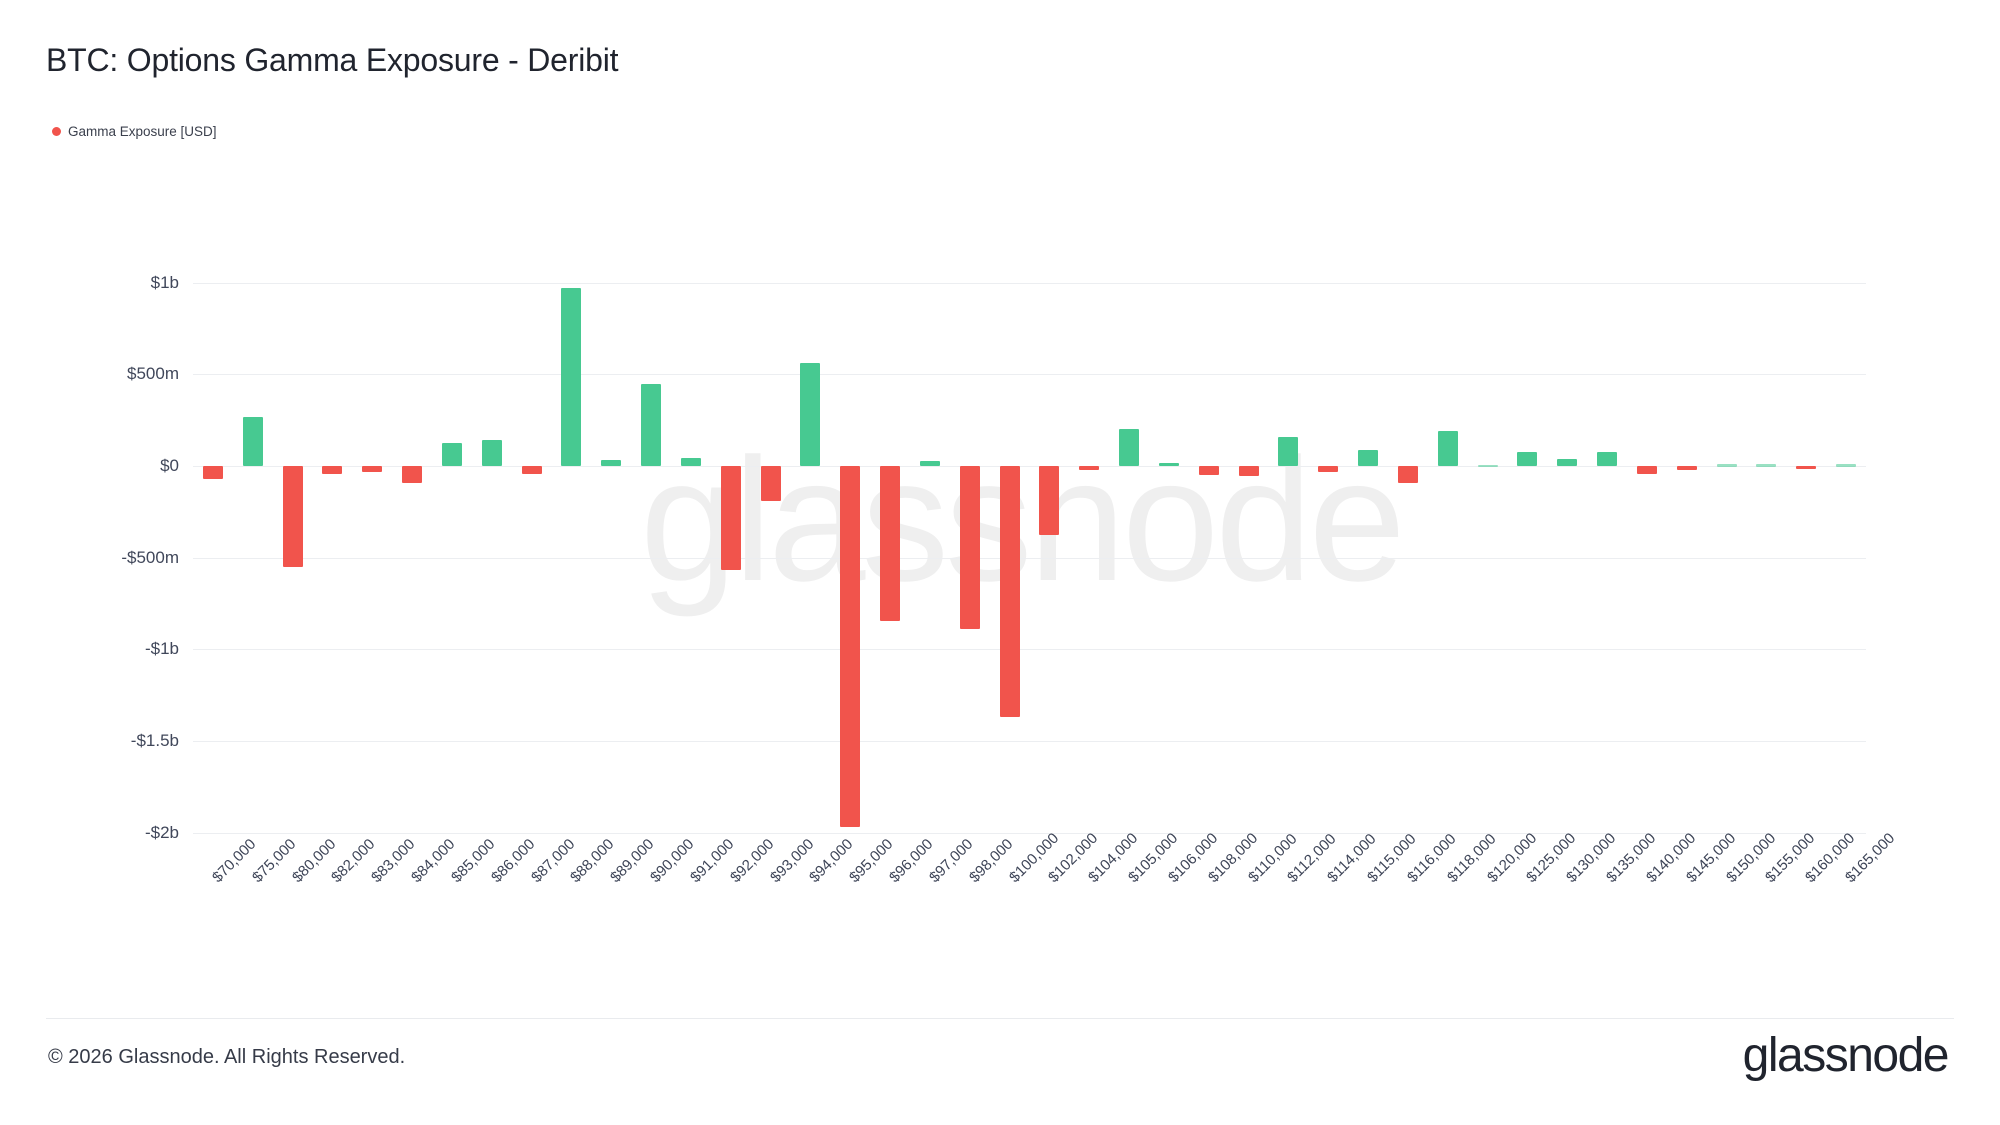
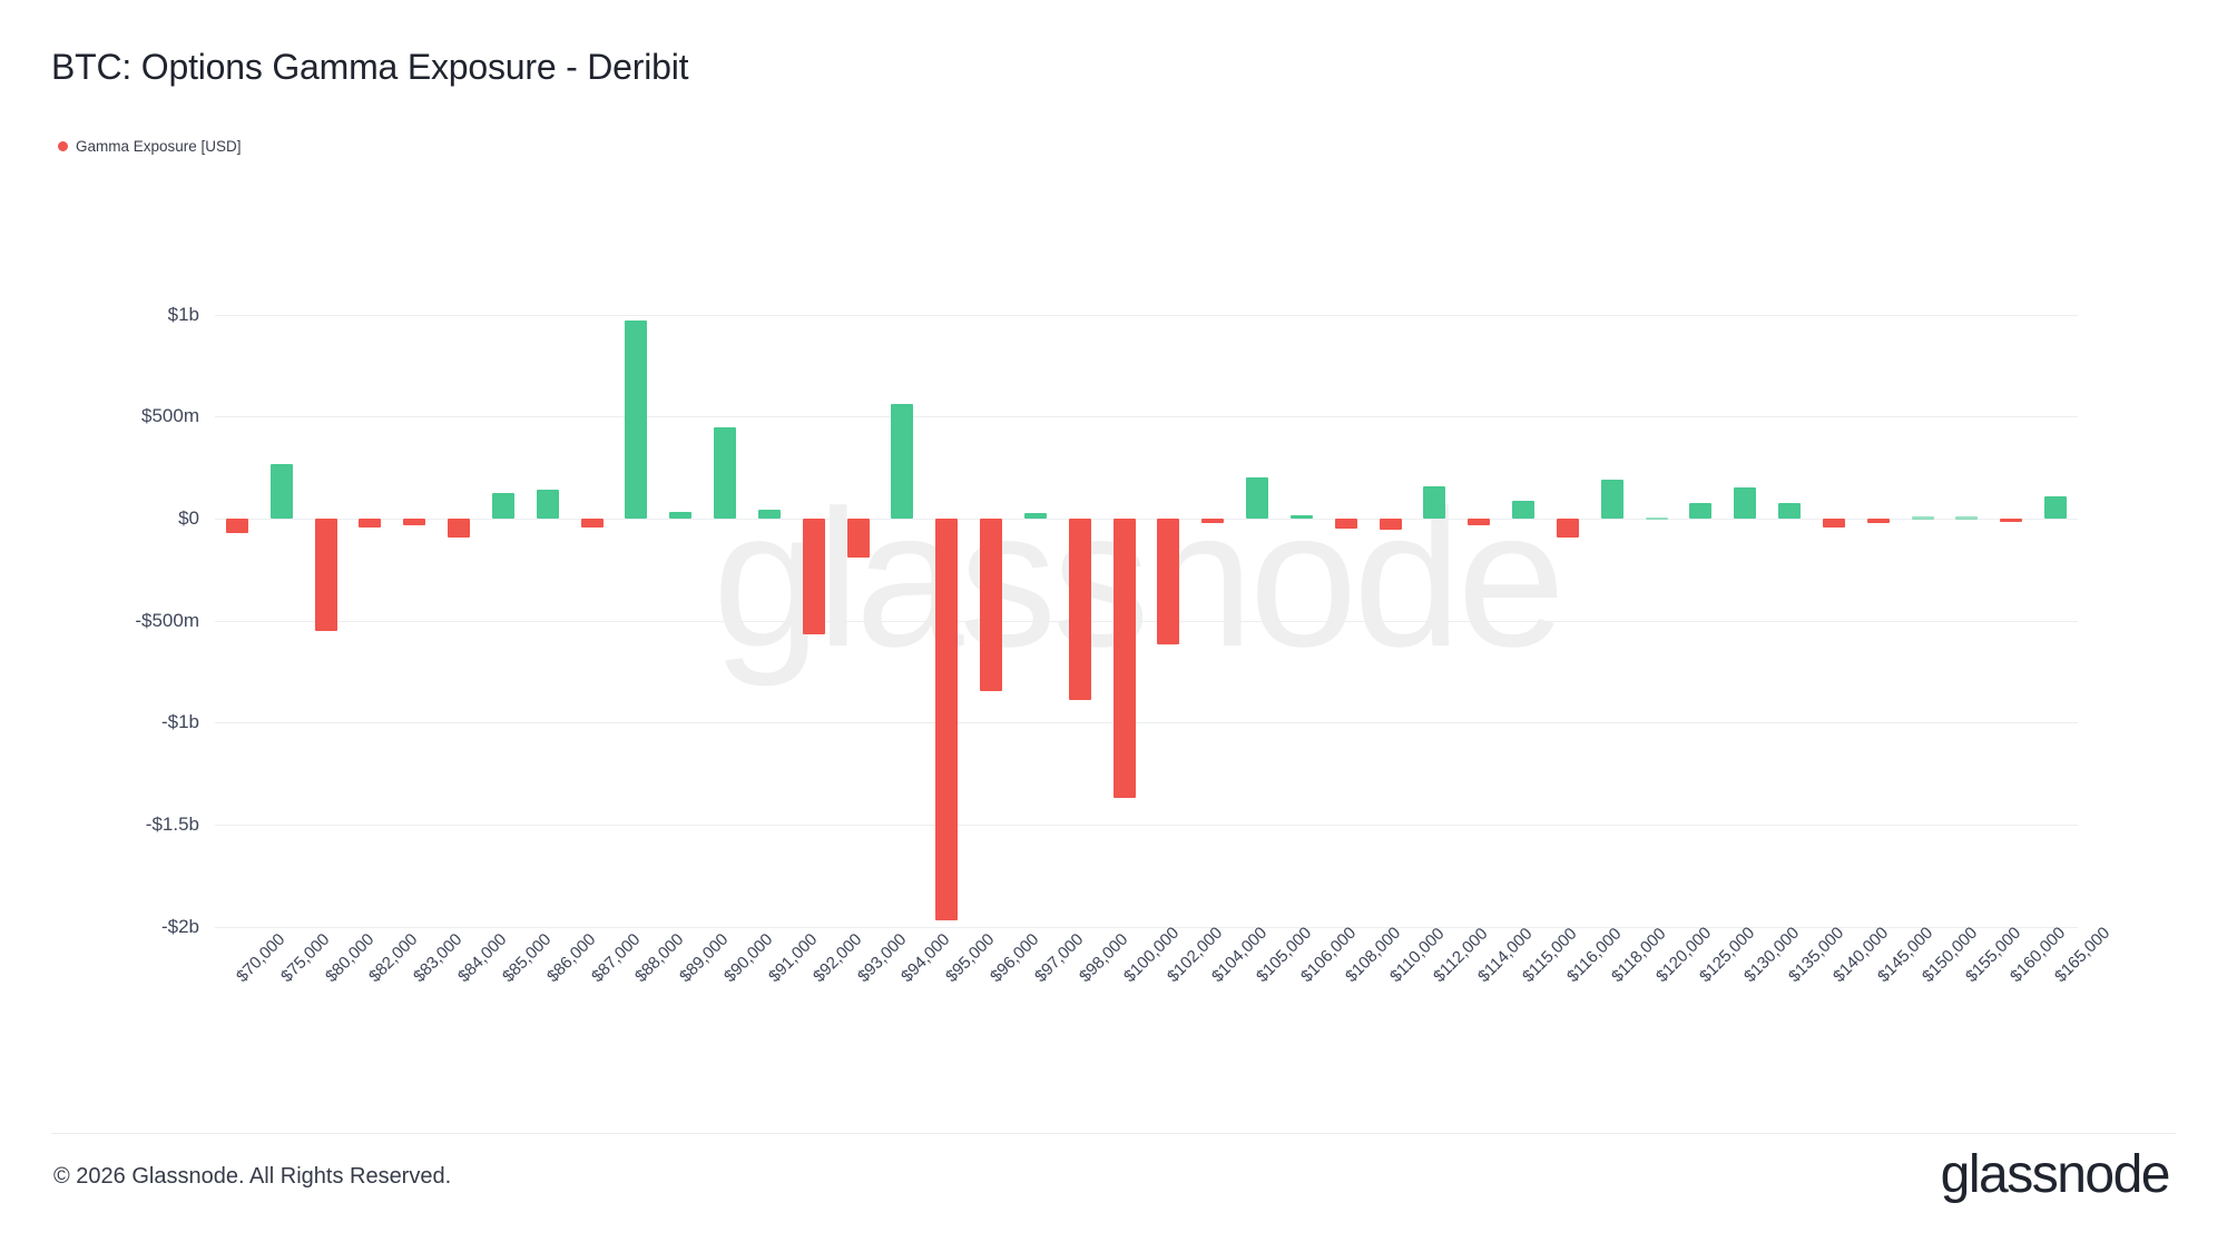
$102,000: -$0,38b -> -$0,62b
$130,000: $0,04b -> $0,15b
$165,000: $0,01b -> $0,11b
